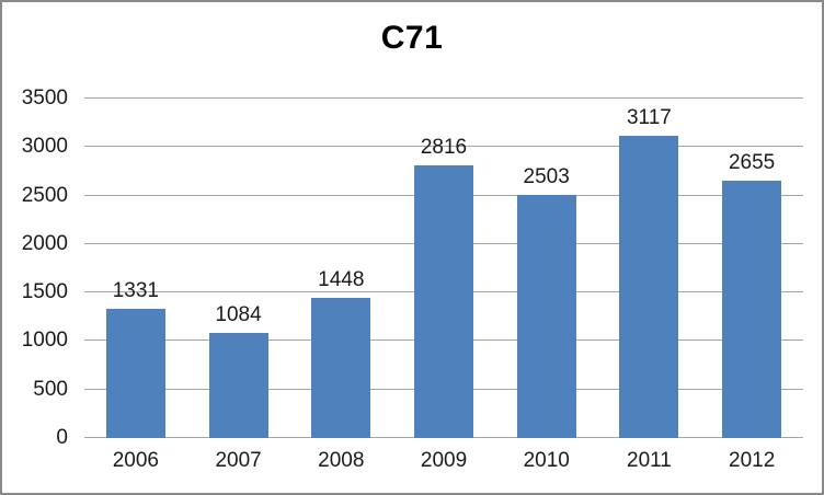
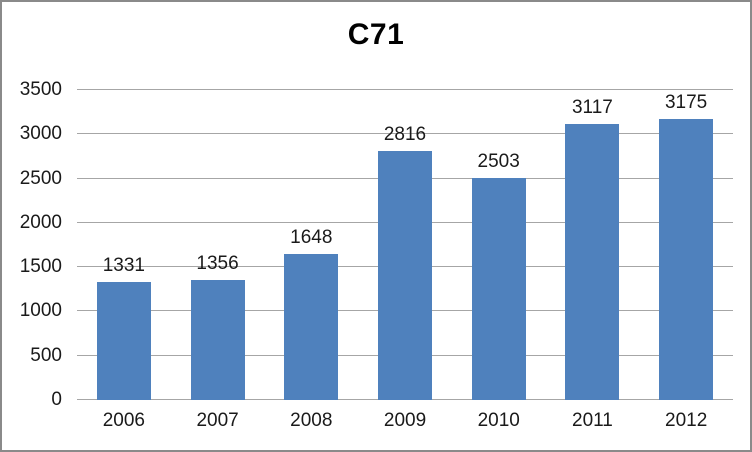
2007: 1084 -> 1356
2008: 1448 -> 1648
2012: 2655 -> 3175
